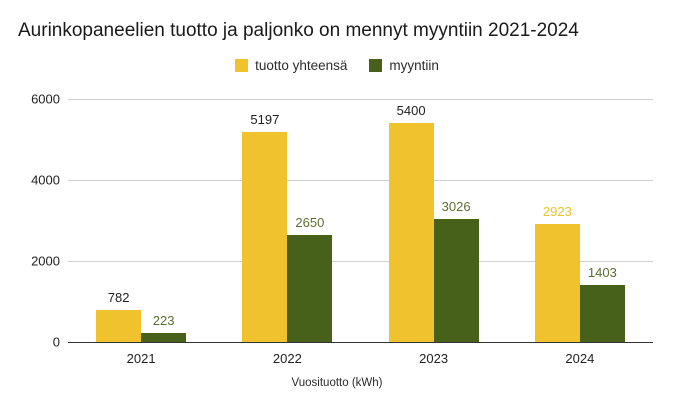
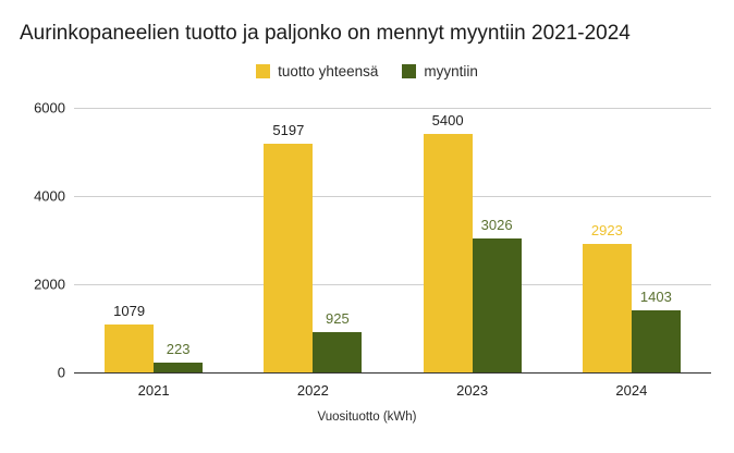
tuotto yhteensä/2021: 782 -> 1079
myyntiin/2022: 2650 -> 925
